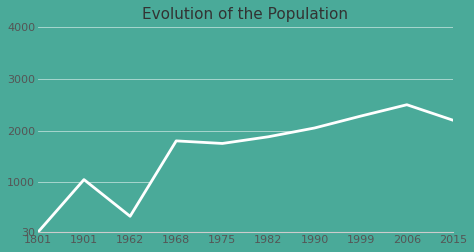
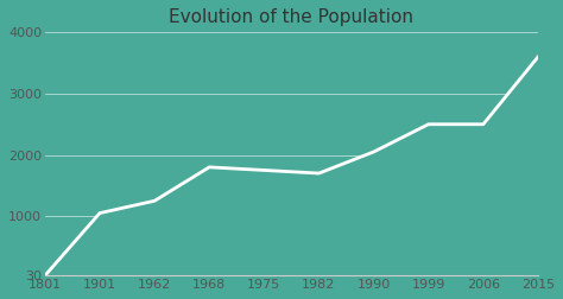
1962: 340 -> 1250
1982: 1880 -> 1700
1999: 2280 -> 2500
2015: 2200 -> 3600
